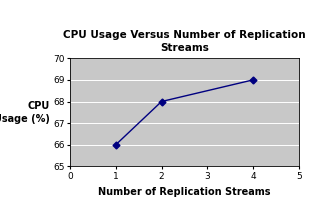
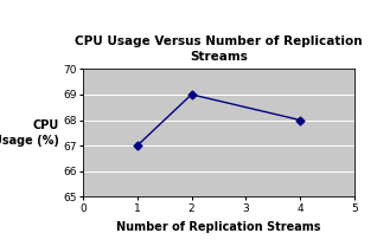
1: 66 -> 67
2: 68 -> 69
4: 69 -> 68
